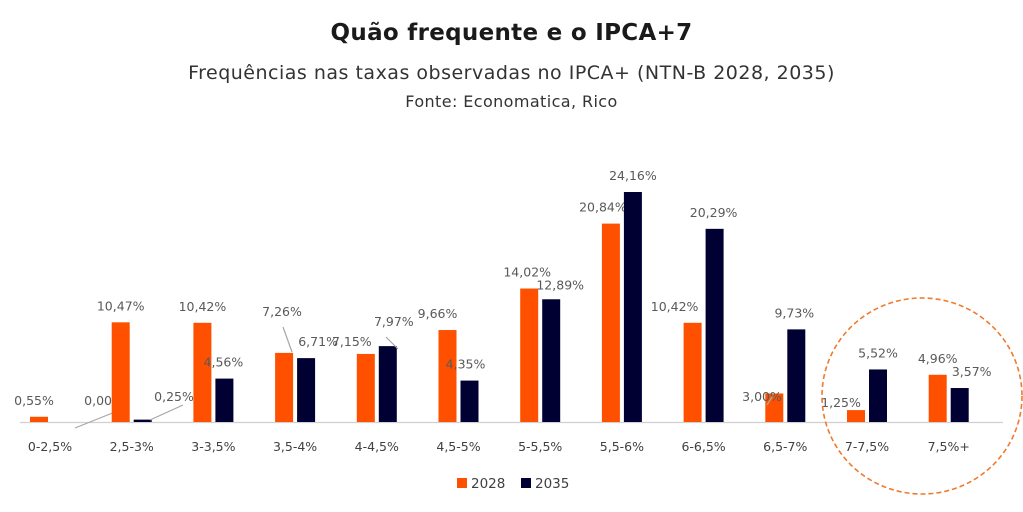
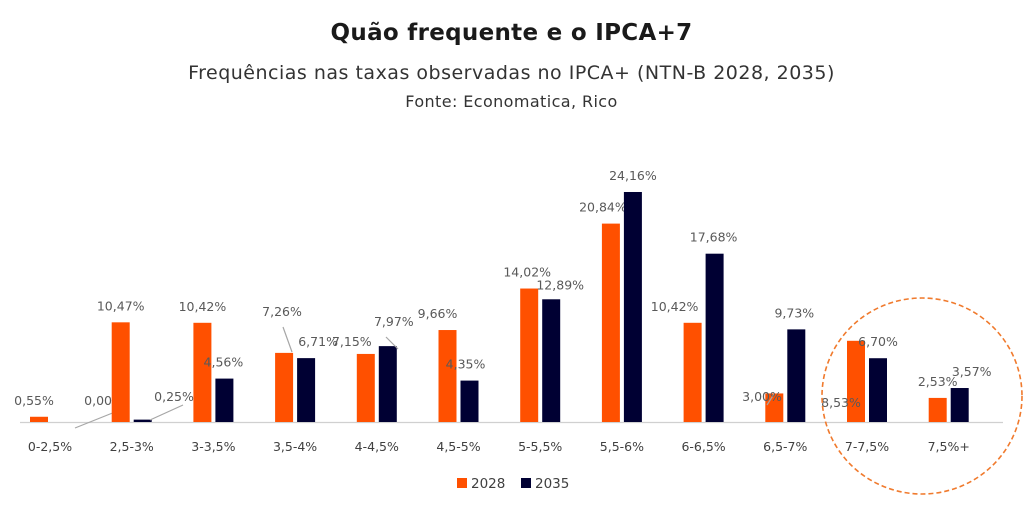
2035/6-6,5%: 20,29% -> 17,68%
2028/7-7,5%: 1,25% -> 8,53%
2035/7-7,5%: 5,52% -> 6,70%
2028/7,5%+: 4,96% -> 2,53%
